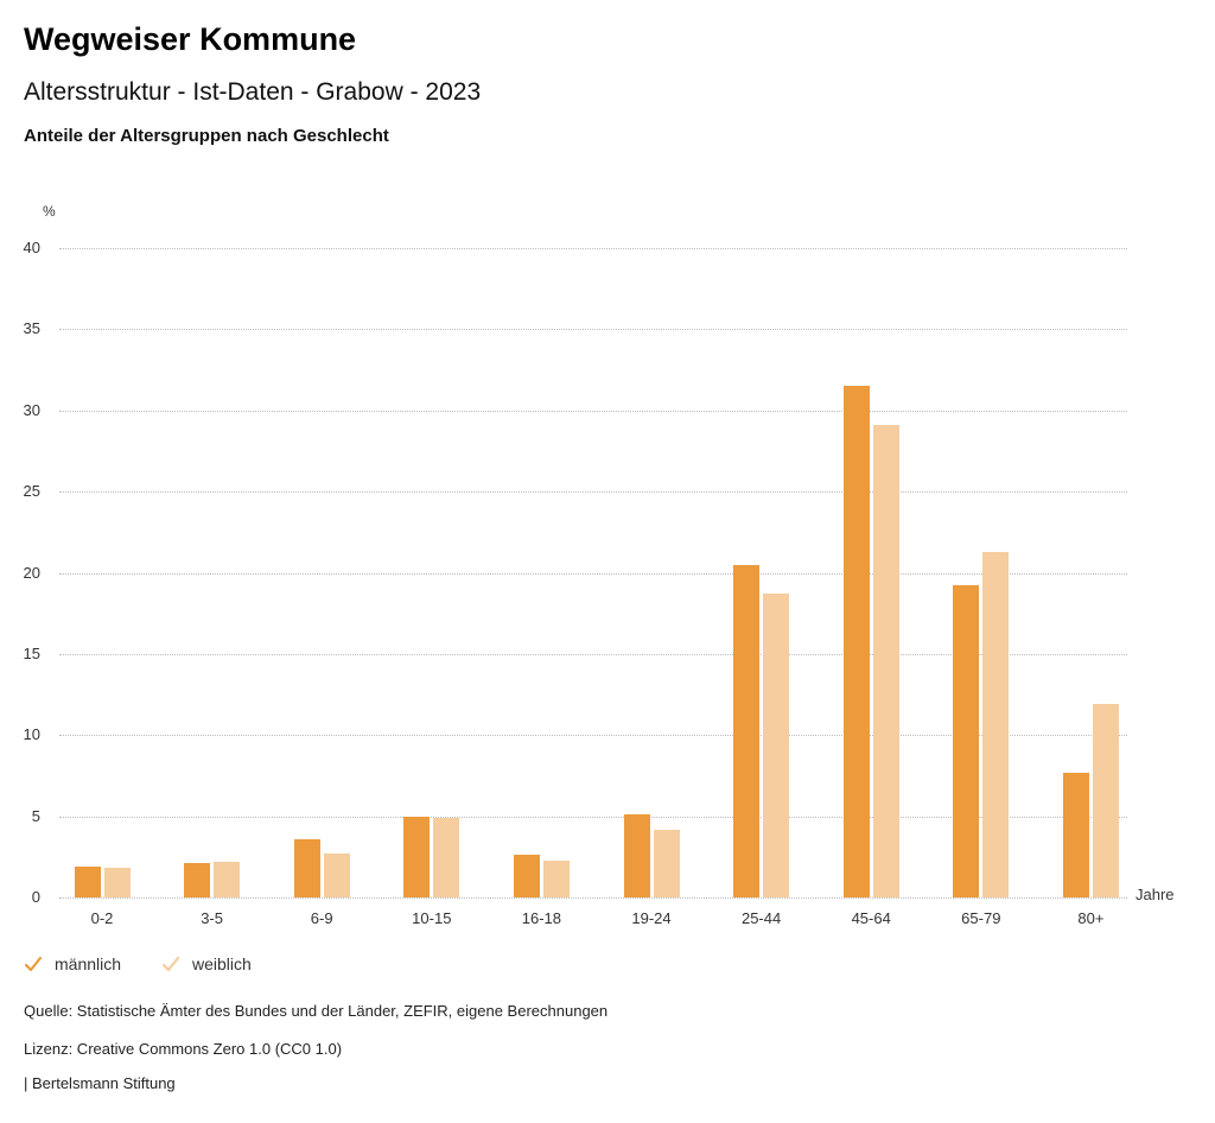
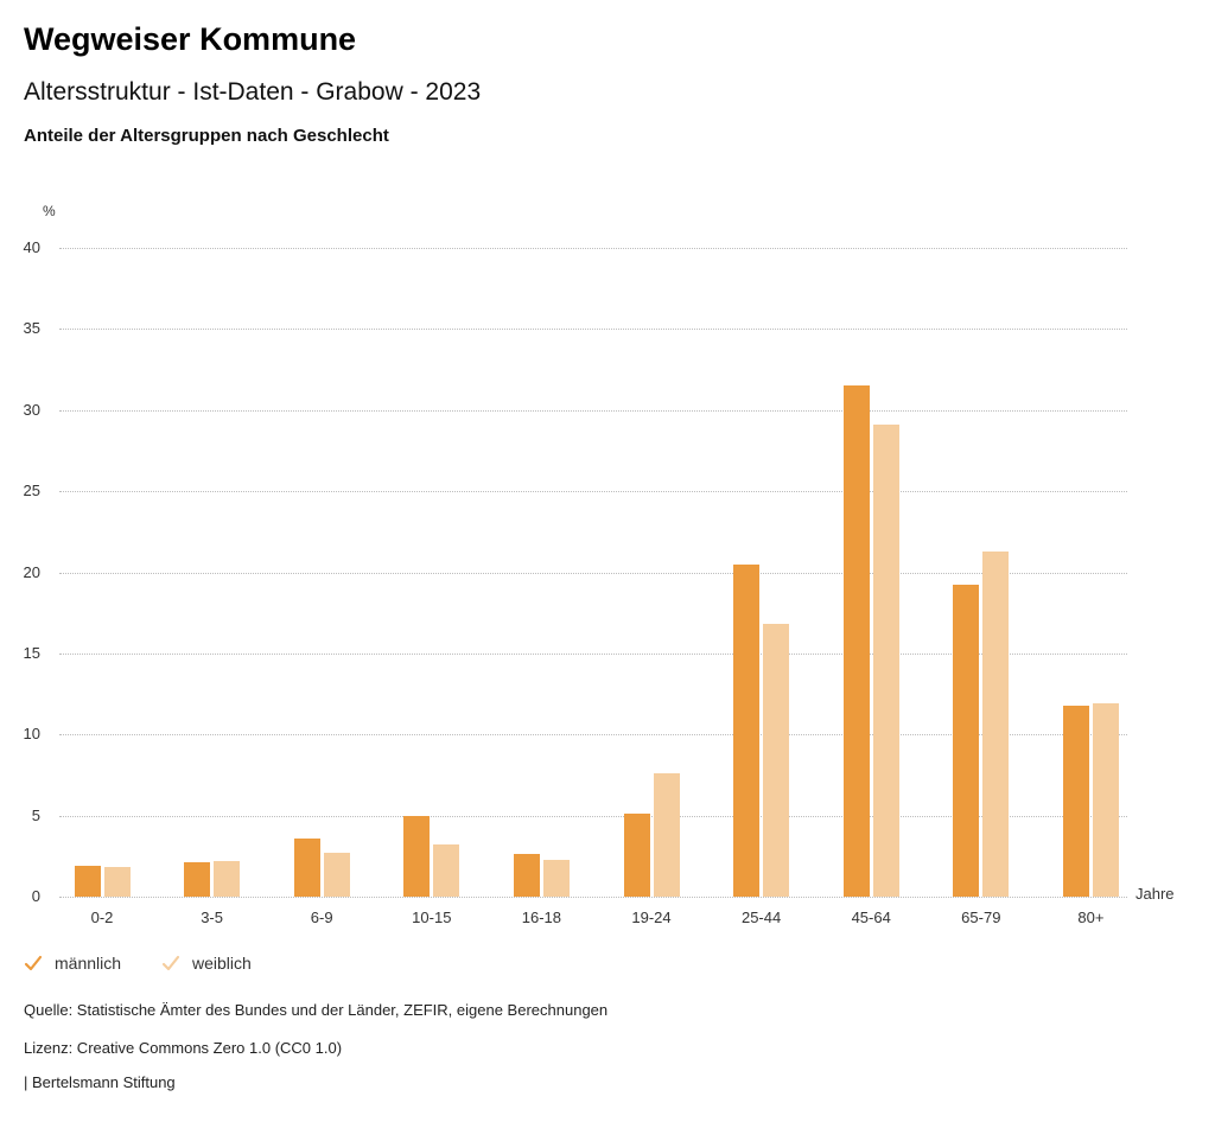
weiblich/10-15: 4.9 -> 3.2
weiblich/19-24: 4.2 -> 7.6
weiblich/25-44: 18.7 -> 16.8
männlich/80+: 7.7 -> 11.8
